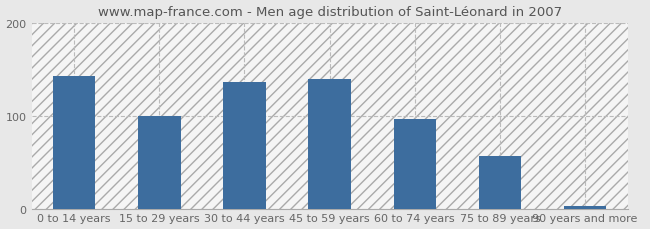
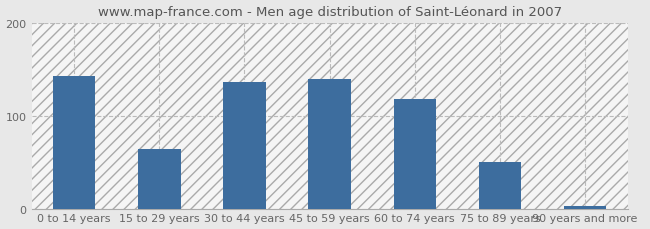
15 to 29 years: 100 -> 64
60 to 74 years: 96 -> 118
75 to 89 years: 57 -> 50
